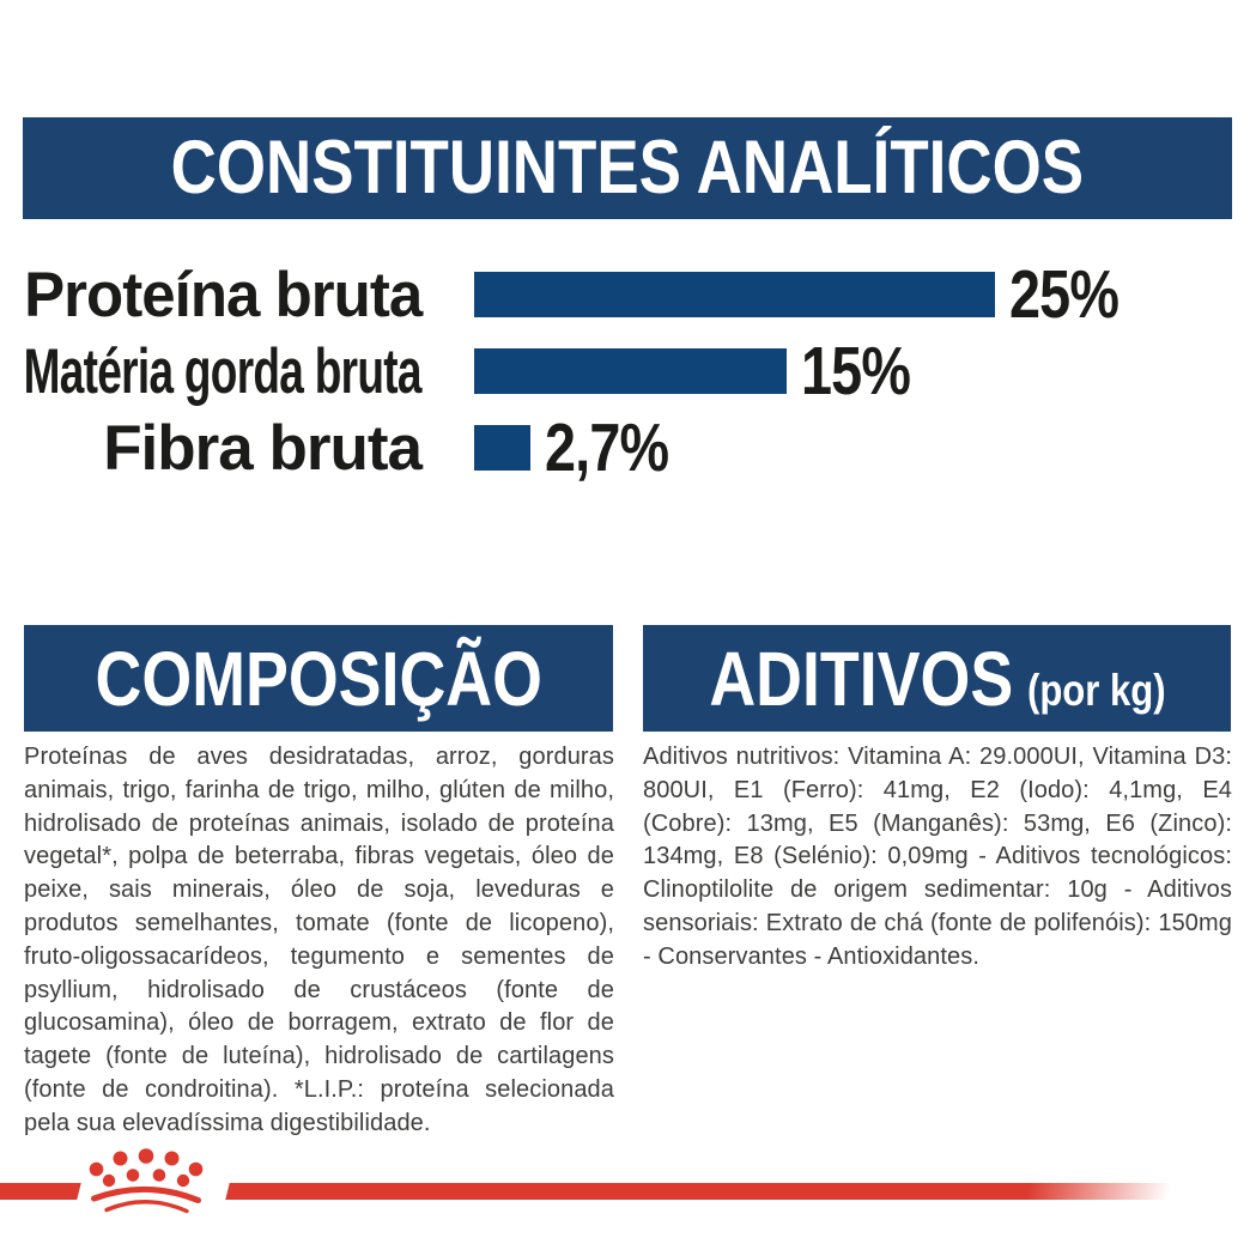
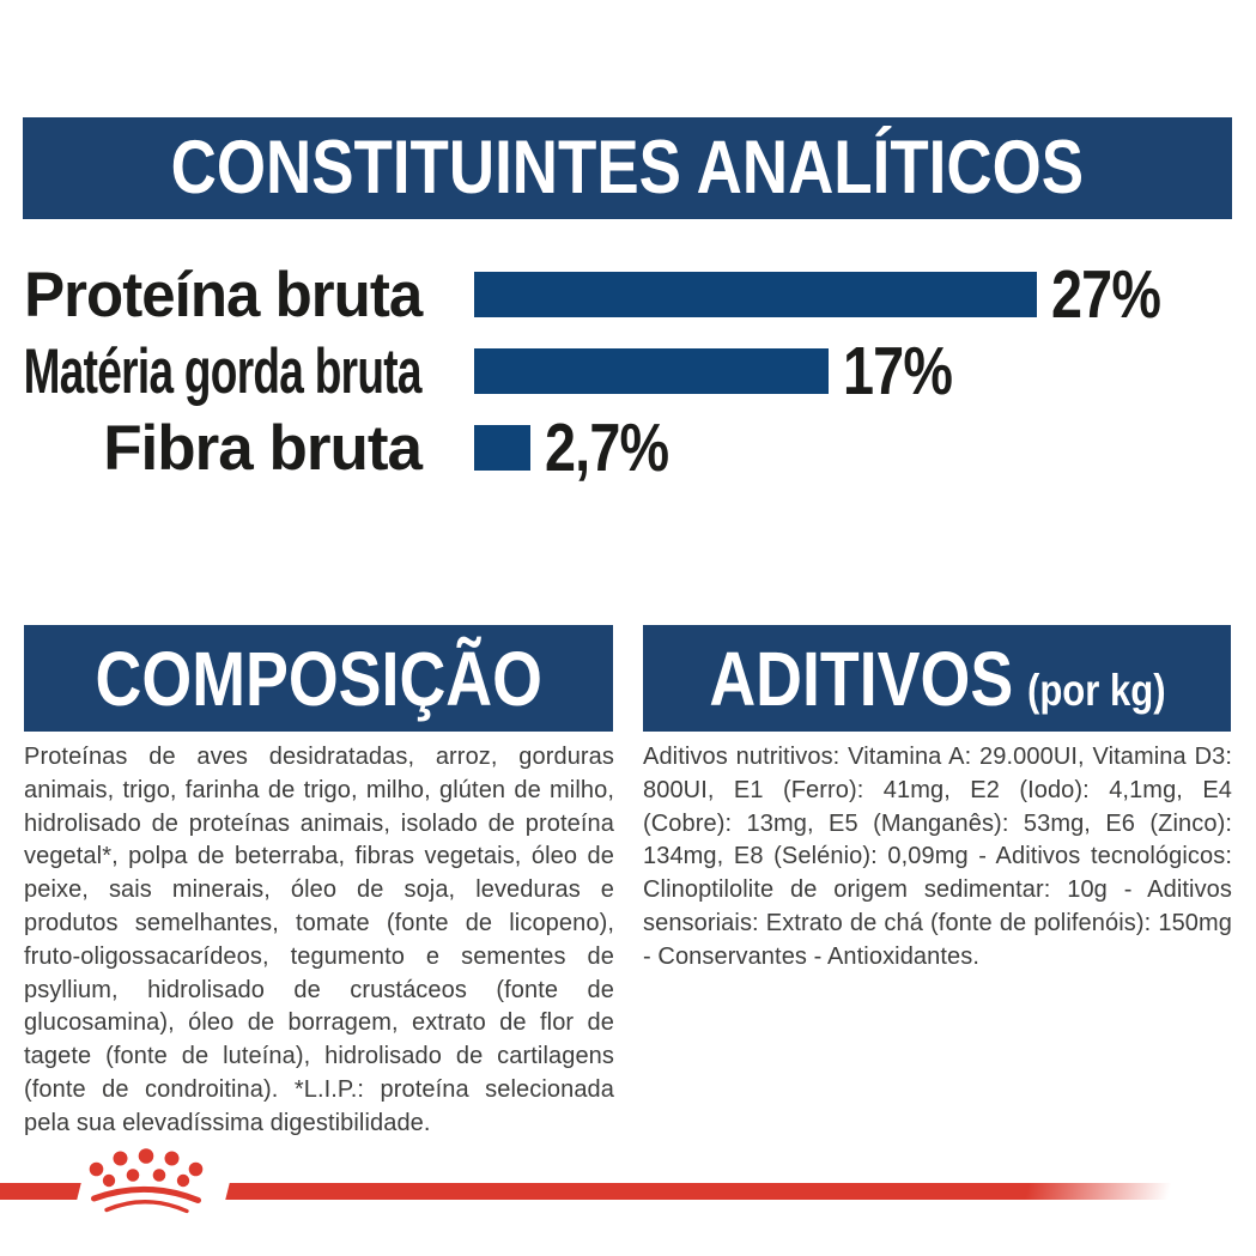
Proteína bruta: 25% -> 27%
Matéria gorda bruta: 15% -> 17%
